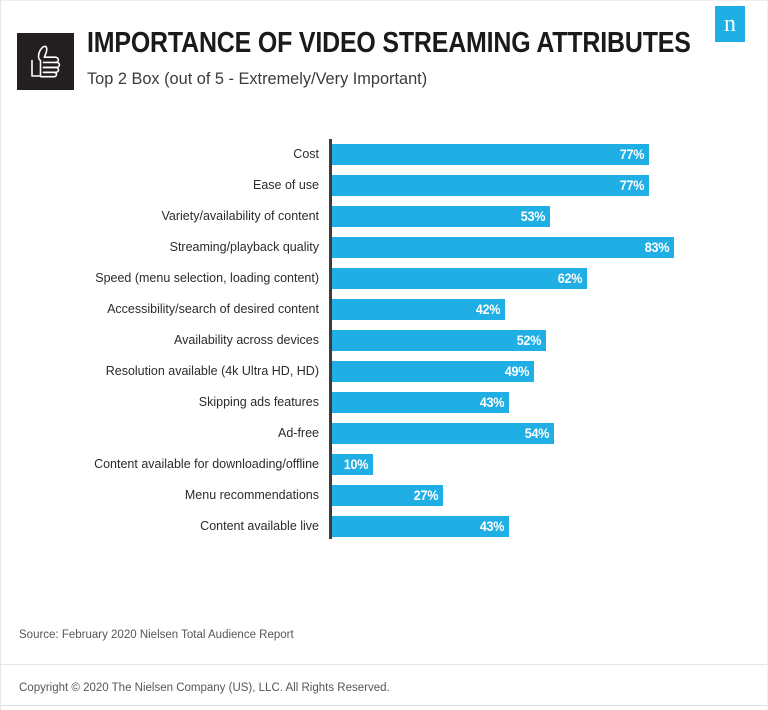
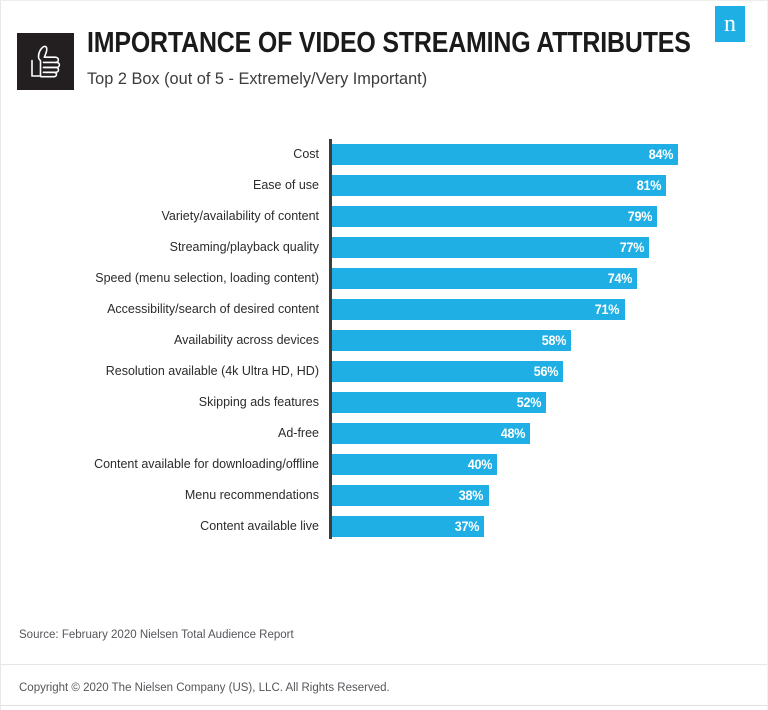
Cost: 77% -> 84%
Ease of use: 77% -> 81%
Variety/availability of content: 53% -> 79%
Streaming/playback quality: 83% -> 77%
Speed (menu selection, loading content): 62% -> 74%
Accessibility/search of desired content: 42% -> 71%
Availability across devices: 52% -> 58%
Resolution available (4k Ultra HD, HD): 49% -> 56%
Skipping ads features: 43% -> 52%
Ad-free: 54% -> 48%
Content available for downloading/offline: 10% -> 40%
Menu recommendations: 27% -> 38%
Content available live: 43% -> 37%
